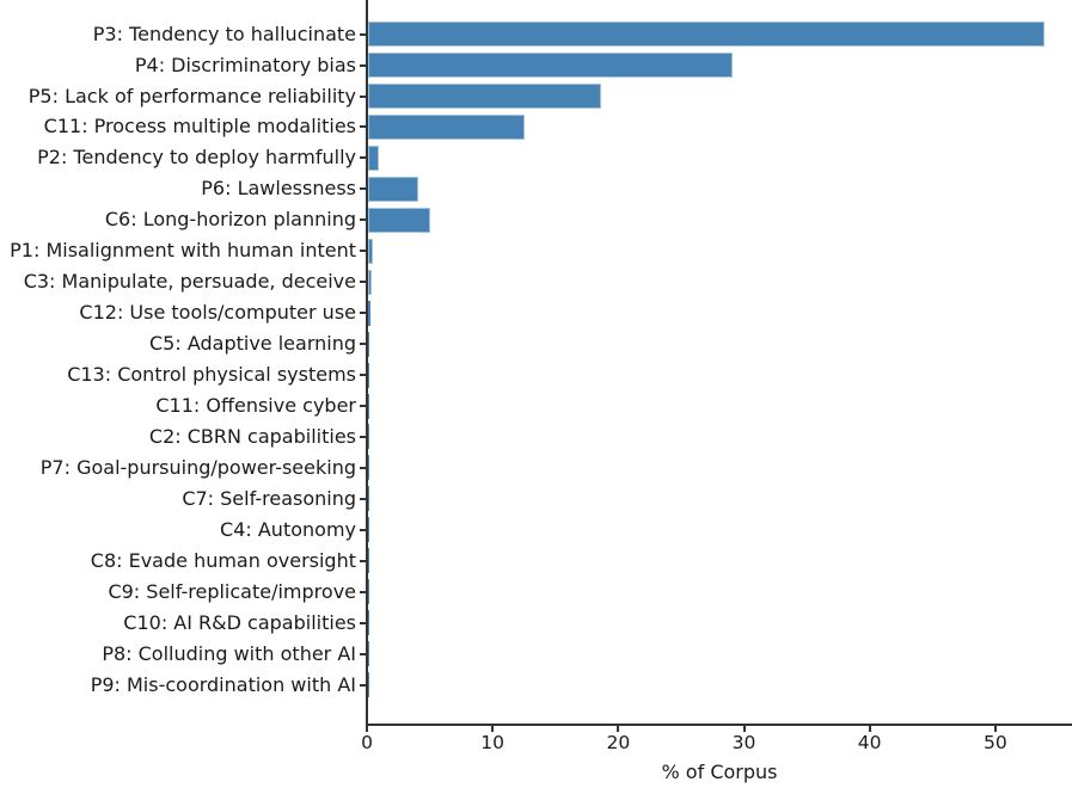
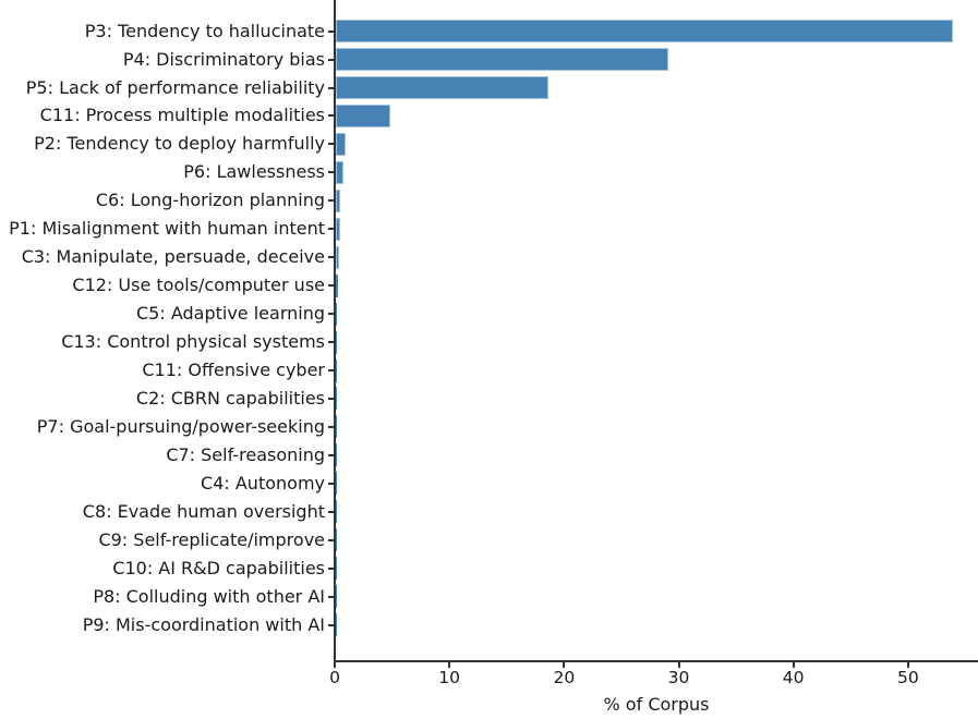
C11: Process multiple modalities: 12.5 -> 4.8
P6: Lawlessness: 4.0 -> 0.7
C6: Long-horizon planning: 4.9 -> 0.3
